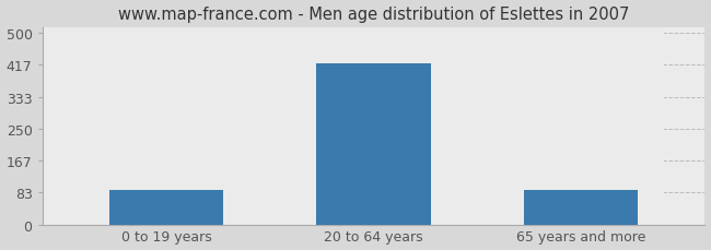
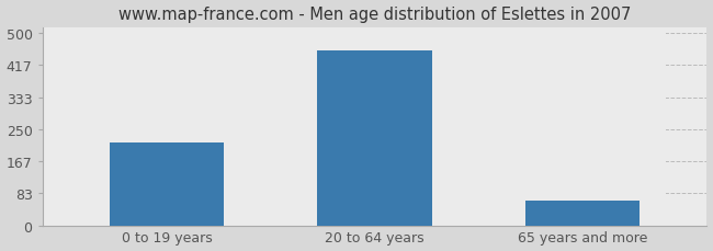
0 to 19 years: 90 -> 215
20 to 64 years: 420 -> 455
65 years and more: 90 -> 65
